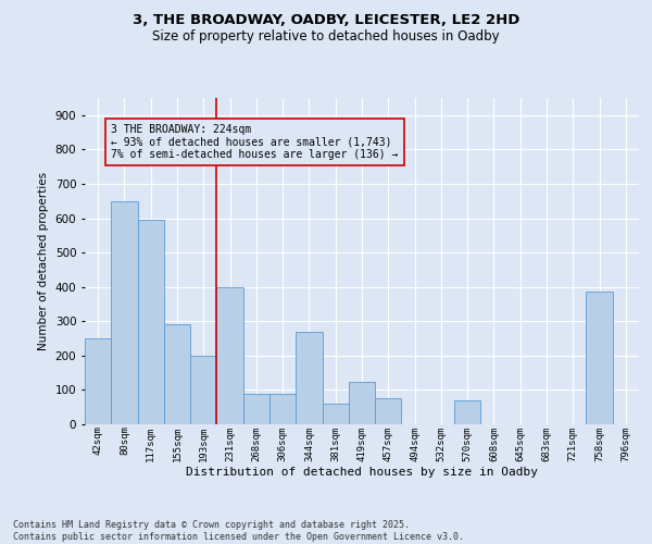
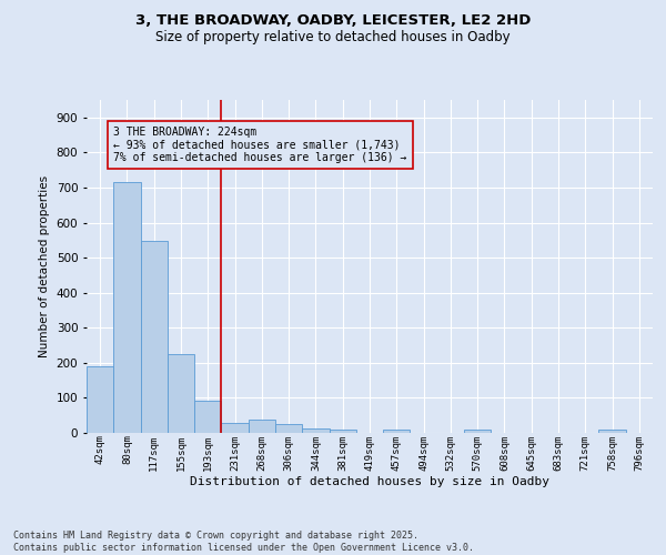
42sqm: 250 -> 190
80sqm: 650 -> 715
117sqm: 595 -> 547
155sqm: 290 -> 225
193sqm: 200 -> 91
231sqm: 400 -> 30
268sqm: 90 -> 39
306sqm: 90 -> 25
344sqm: 270 -> 12
381sqm: 60 -> 10
419sqm: 125 -> 1
457sqm: 75 -> 10
570sqm: 70 -> 8
758sqm: 385 -> 9
